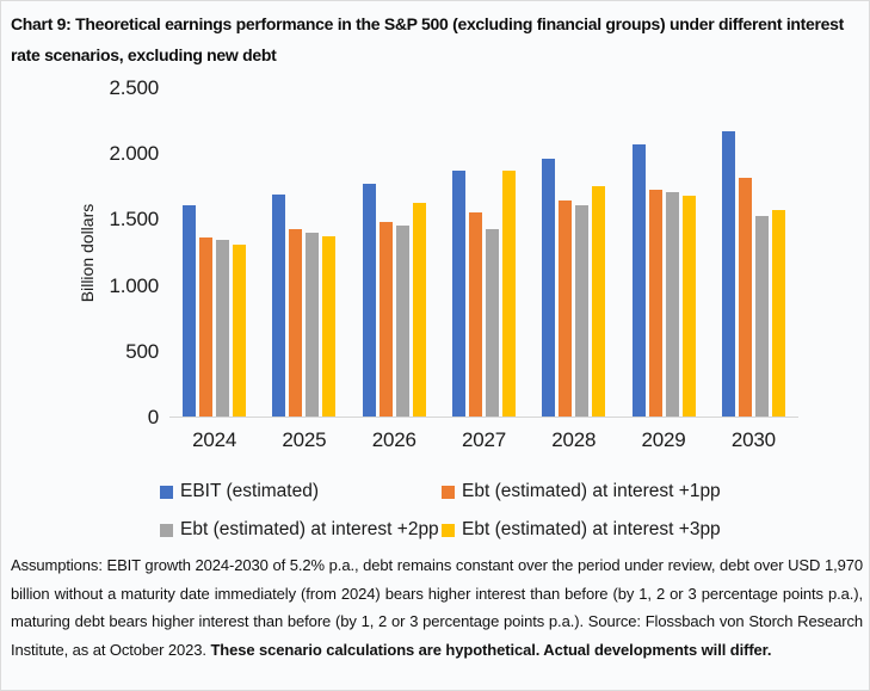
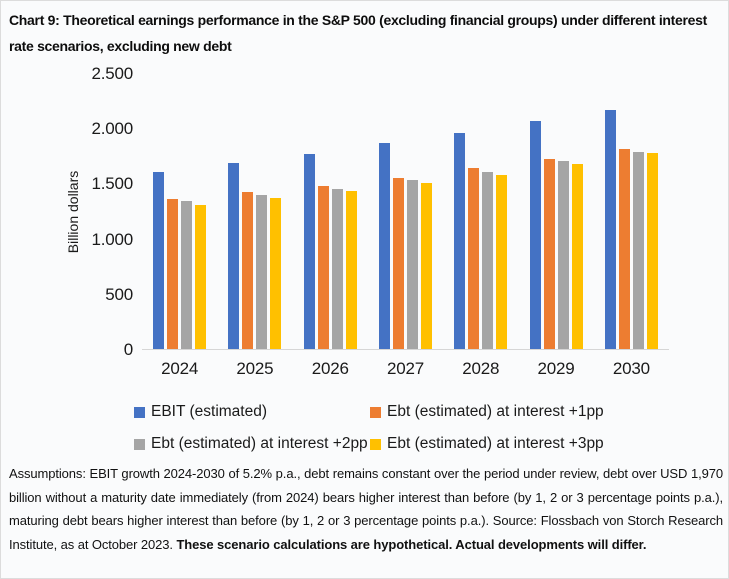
Ebt (estimated) at interest +3pp/2026: 1620 -> 1430
Ebt (estimated) at interest +2pp/2027: 1420 -> 1530
Ebt (estimated) at interest +3pp/2027: 1870 -> 1500
Ebt (estimated) at interest +3pp/2028: 1750 -> 1580
Ebt (estimated) at interest +2pp/2030: 1520 -> 1790
Ebt (estimated) at interest +3pp/2030: 1570 -> 1770
